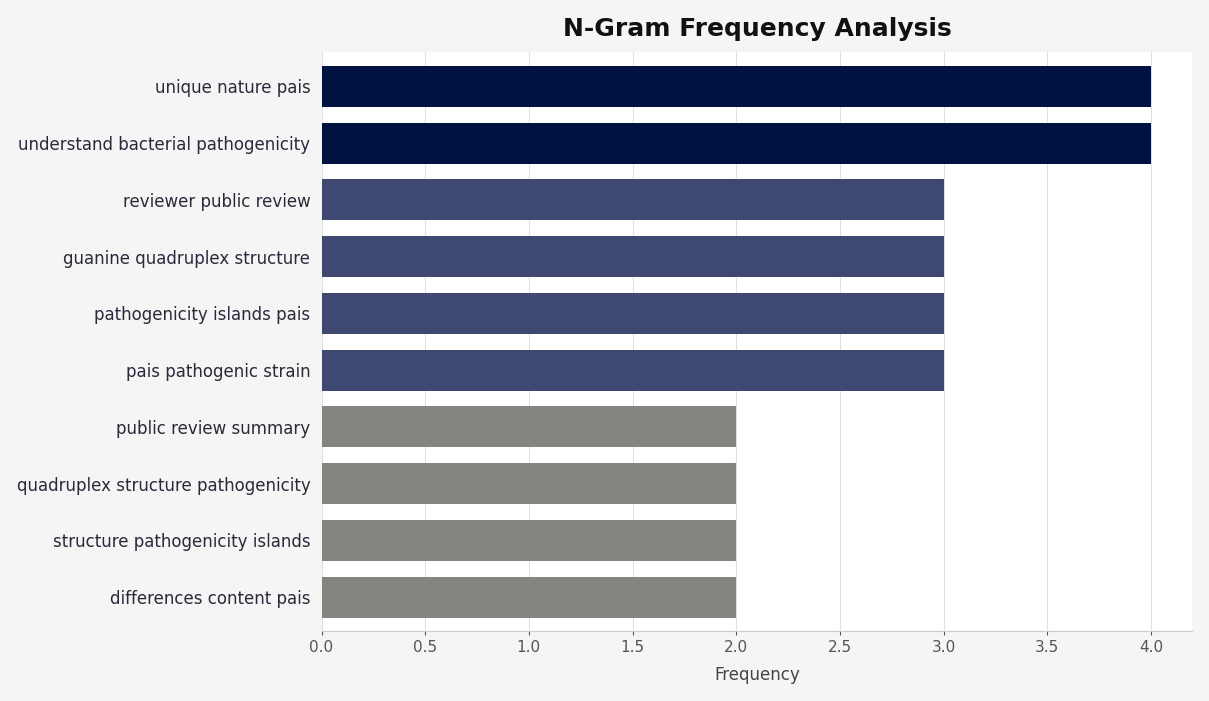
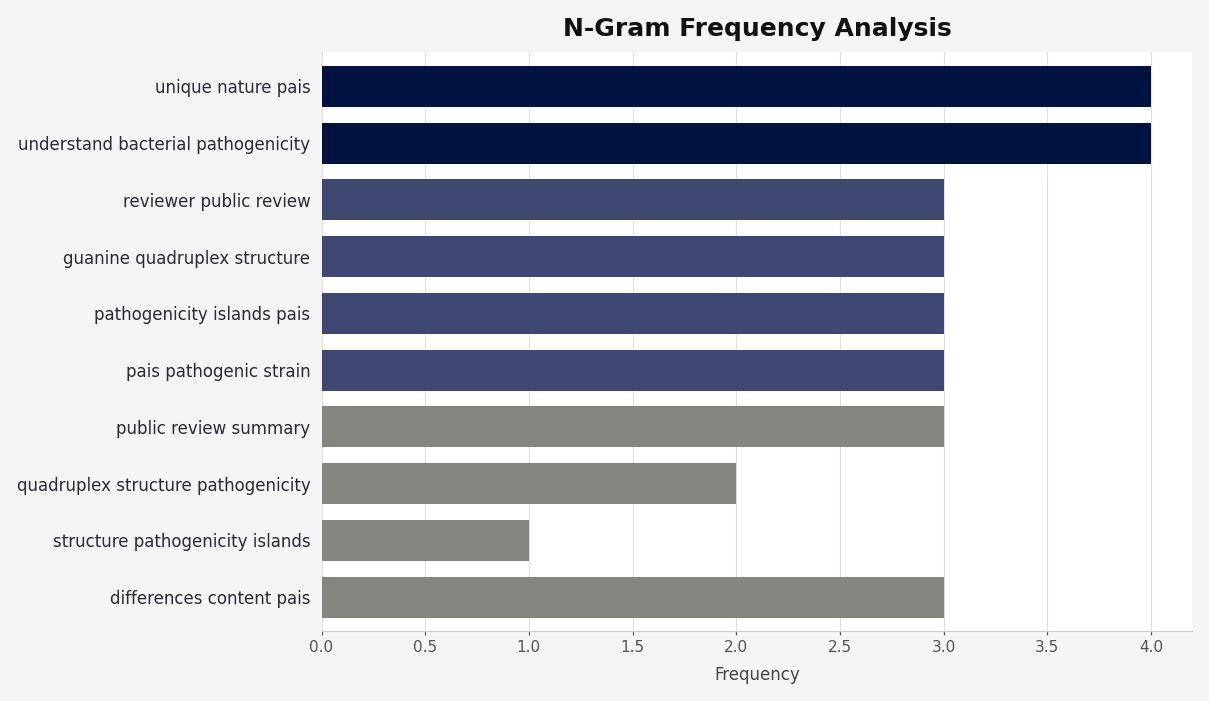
public review summary: 2 -> 3
structure pathogenicity islands: 2 -> 1
differences content pais: 2 -> 3
